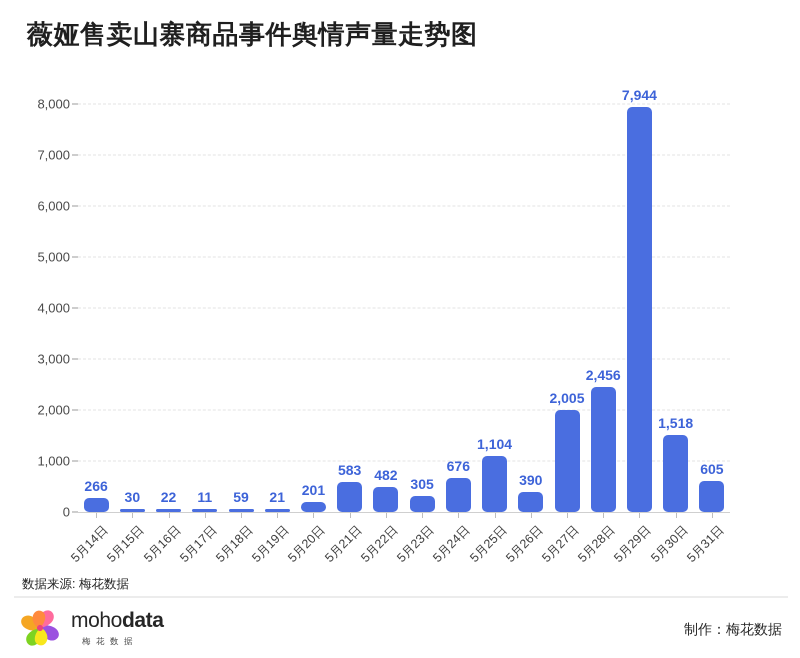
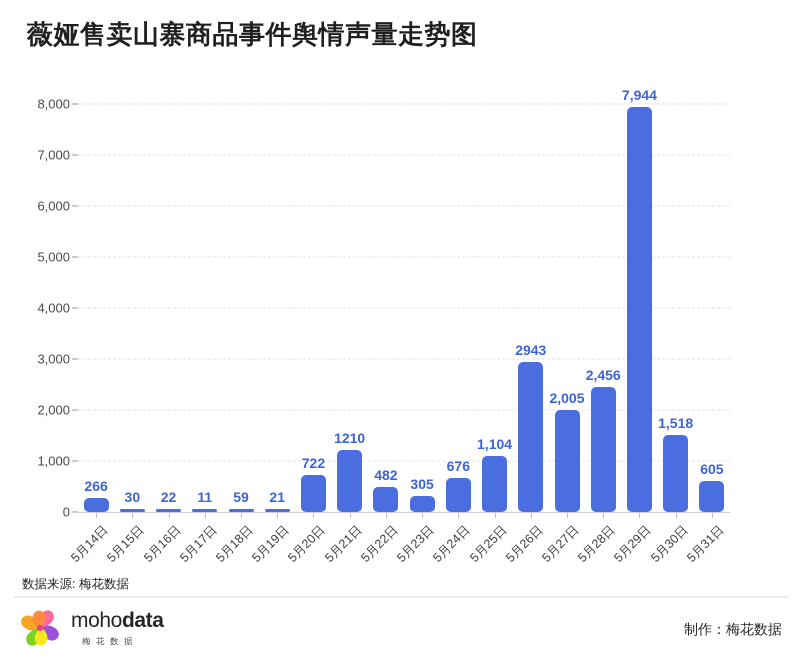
5月20日: 201 -> 722
5月21日: 583 -> 1210
5月26日: 390 -> 2943
